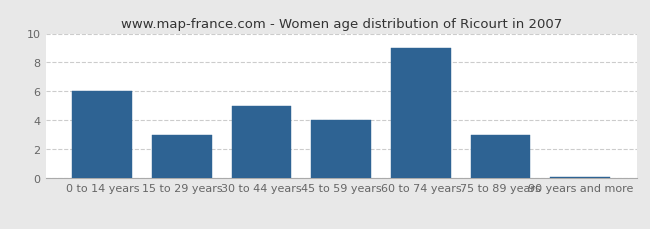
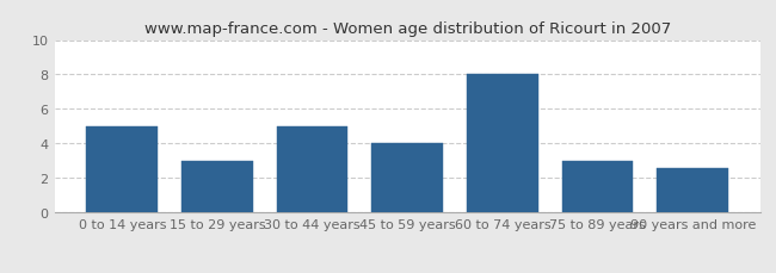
0 to 14 years: 6.0 -> 5.0
60 to 74 years: 9.0 -> 8.0
90 years and more: 0.1 -> 2.6
